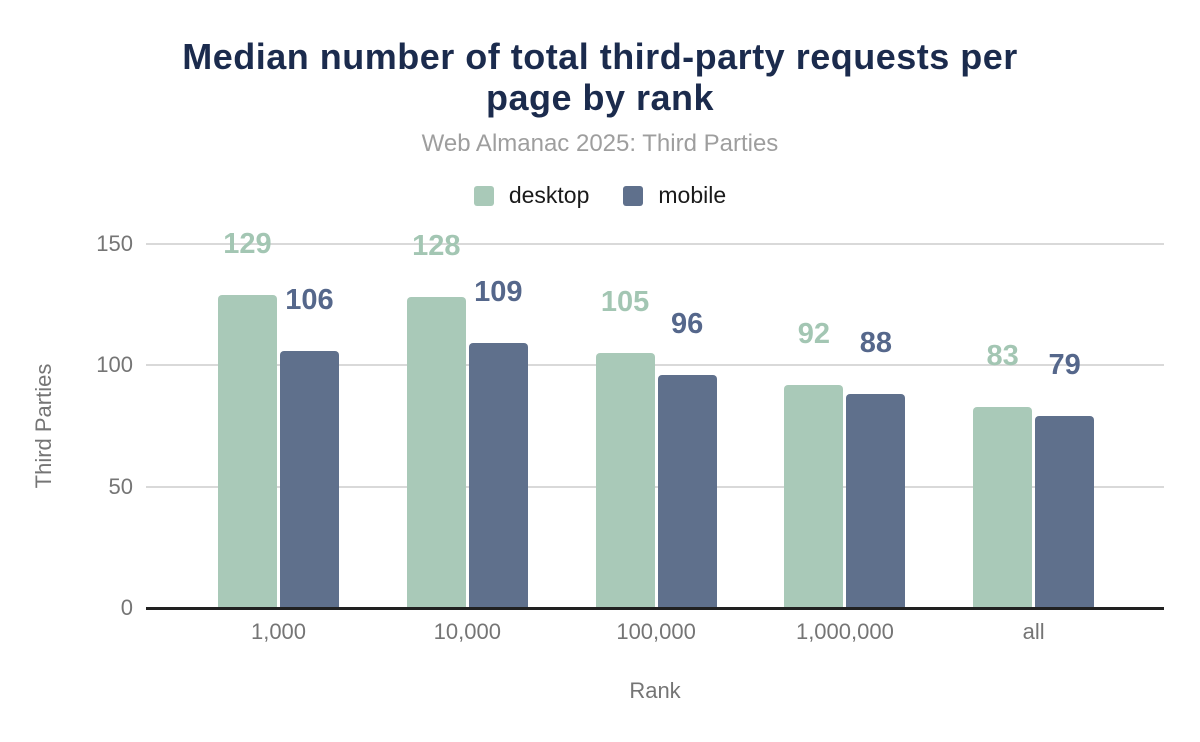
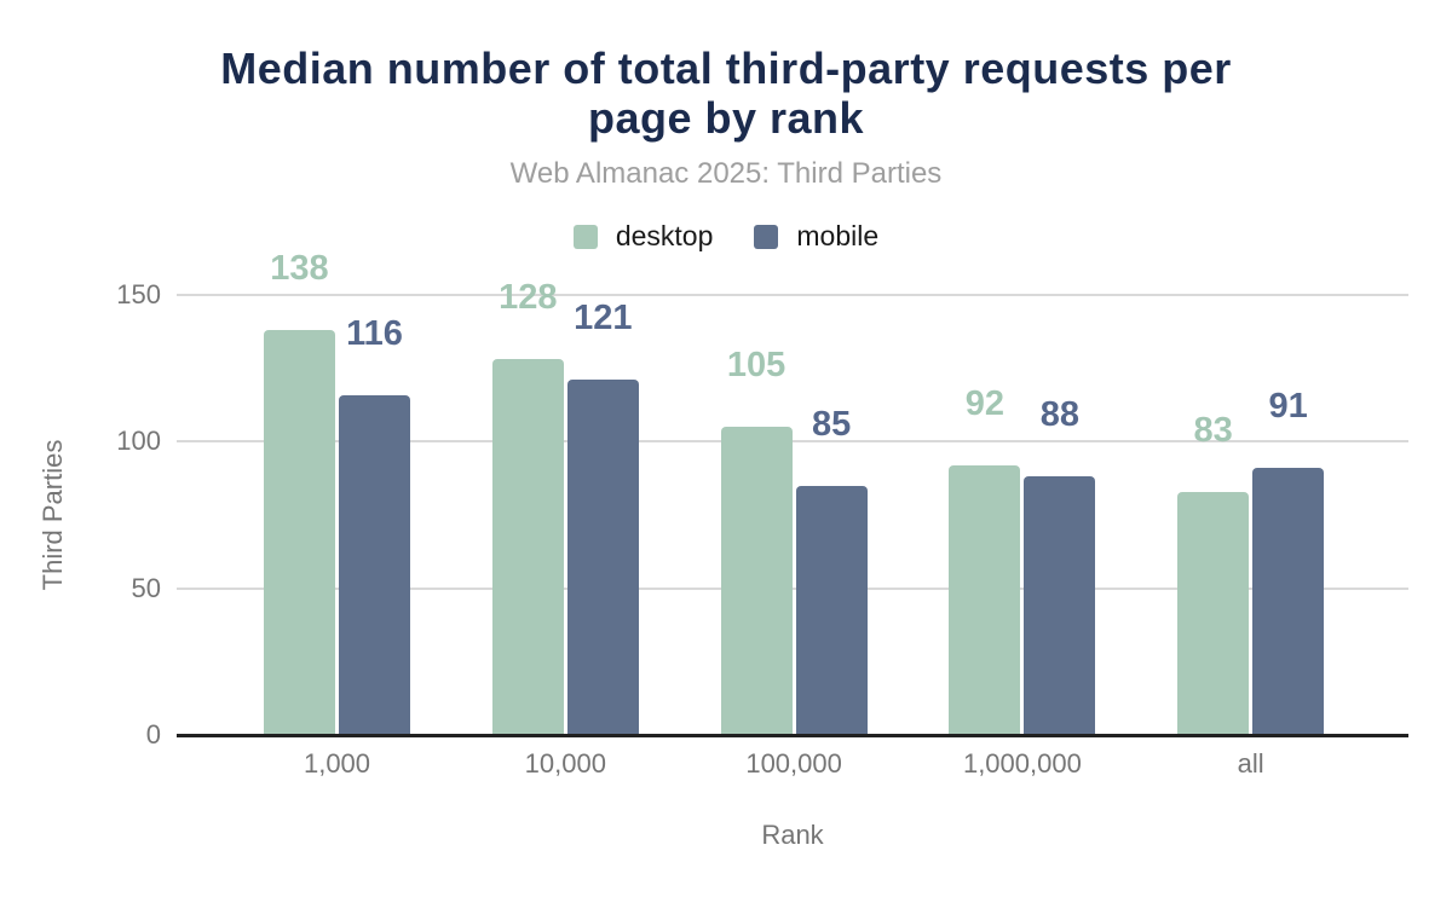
desktop/1,000: 129 -> 138
mobile/1,000: 106 -> 116
mobile/10,000: 109 -> 121
mobile/100,000: 96 -> 85
mobile/all: 79 -> 91
